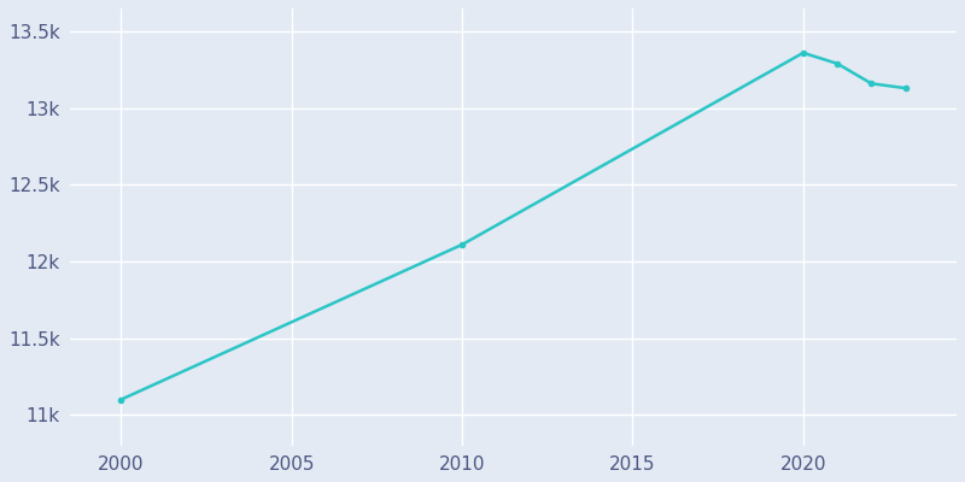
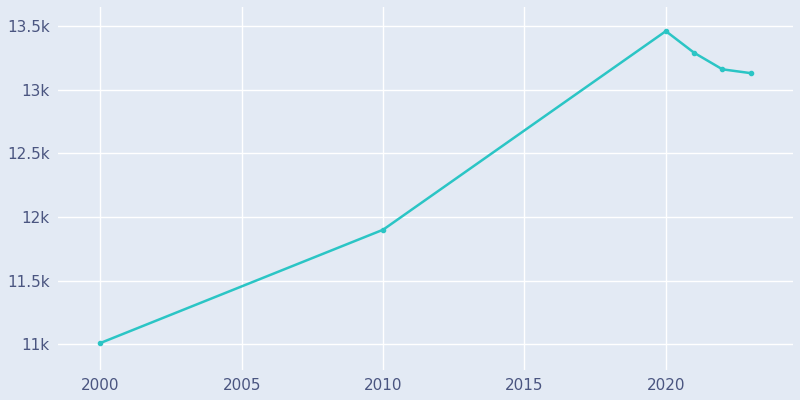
2000: 11.10k -> 11.01k
2010: 12.11k -> 11.90k
2020: 13.36k -> 13.46k
